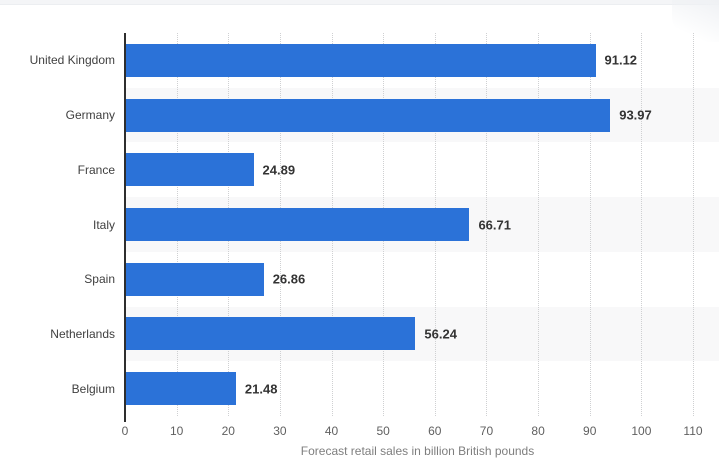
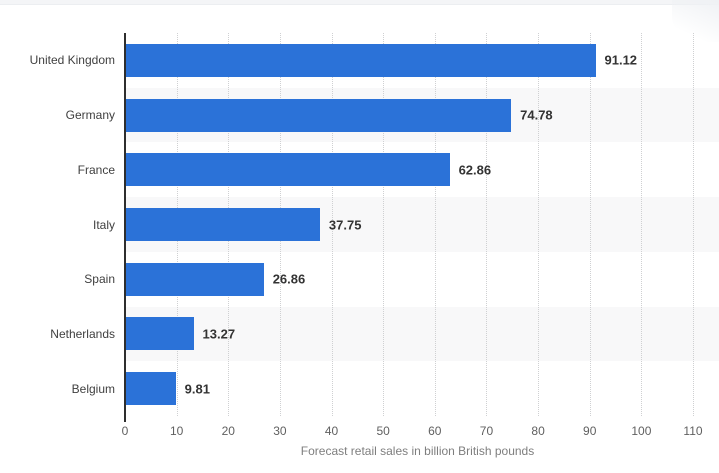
Germany: 93.97 -> 74.78
France: 24.89 -> 62.86
Italy: 66.71 -> 37.75
Netherlands: 56.24 -> 13.27
Belgium: 21.48 -> 9.81
